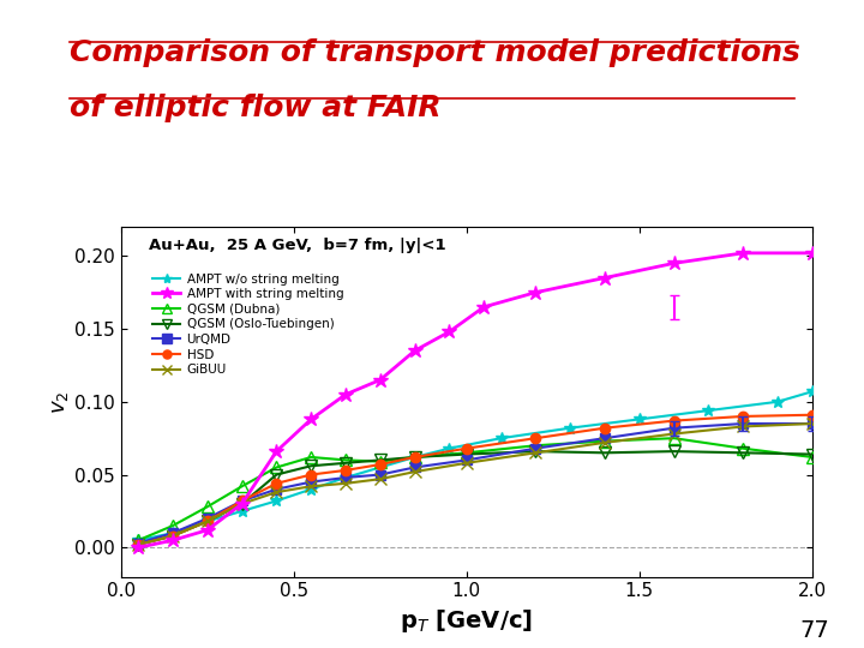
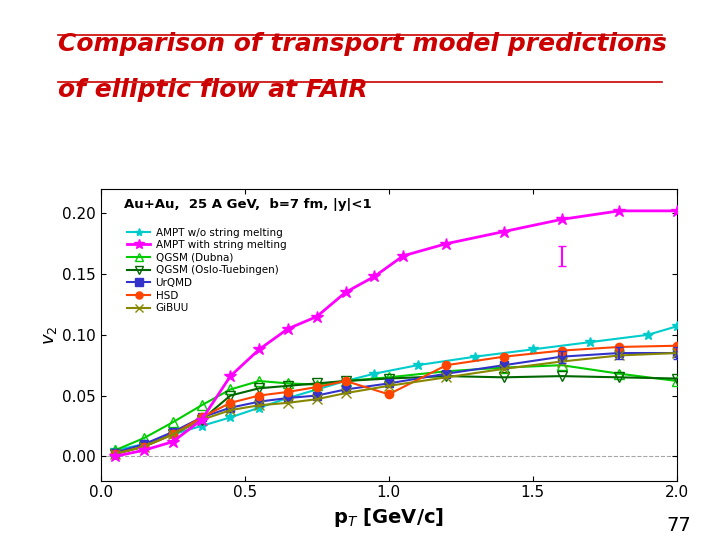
HSD/1.0: 0.068 -> 0.051
